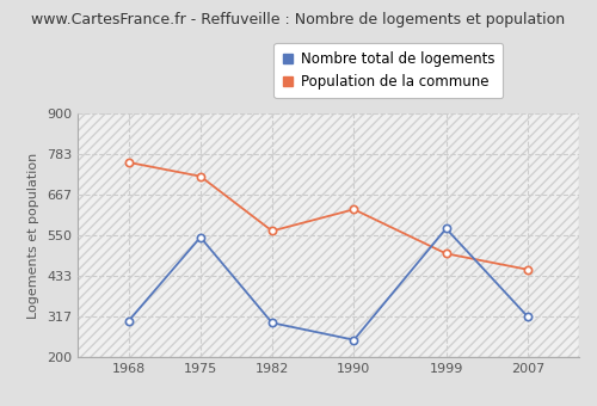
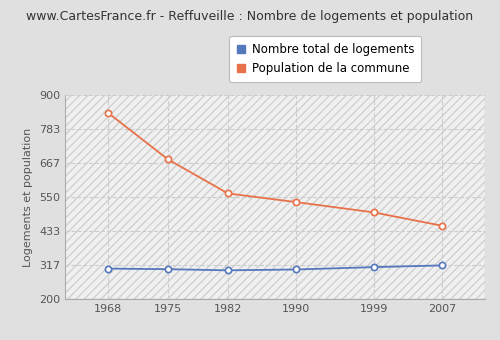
Population de la commune/1968: 760 -> 840
Nombre total de logements/1975: 545 -> 303
Population de la commune/1975: 720 -> 680
Nombre total de logements/1990: 250 -> 302
Population de la commune/1990: 625 -> 533
Nombre total de logements/1999: 570 -> 310
